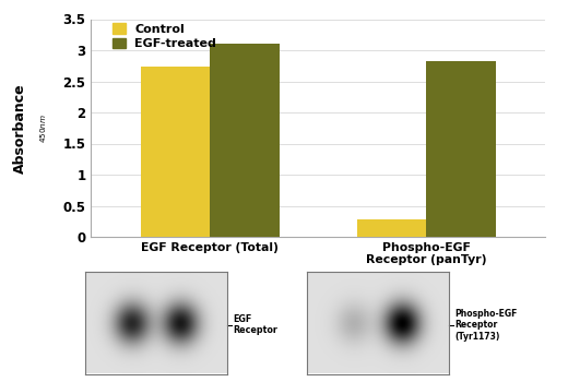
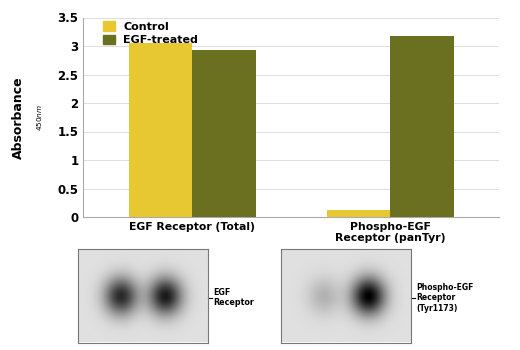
Control/EGF Receptor (Total): 2.74 -> 3.05
EGF-treated/EGF Receptor (Total): 3.10 -> 2.93
Control/Phospho-EGF Receptor (panTyr): 0.28 -> 0.12
EGF-treated/Phospho-EGF Receptor (panTyr): 2.82 -> 3.17
